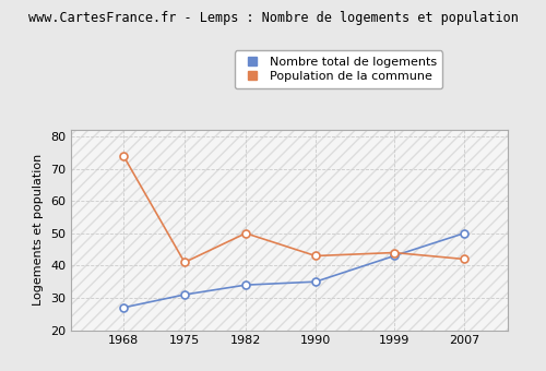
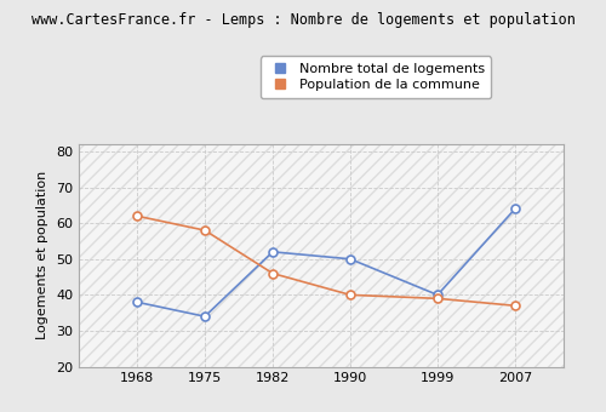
Nombre total de logements/1968: 27 -> 38
Population de la commune/1968: 74 -> 62
Nombre total de logements/1975: 31 -> 34
Population de la commune/1975: 41 -> 58
Nombre total de logements/1982: 34 -> 52
Population de la commune/1982: 50 -> 46
Nombre total de logements/1990: 35 -> 50
Population de la commune/1990: 43 -> 40
Nombre total de logements/1999: 43 -> 40
Population de la commune/1999: 44 -> 39
Nombre total de logements/2007: 50 -> 64
Population de la commune/2007: 42 -> 37
